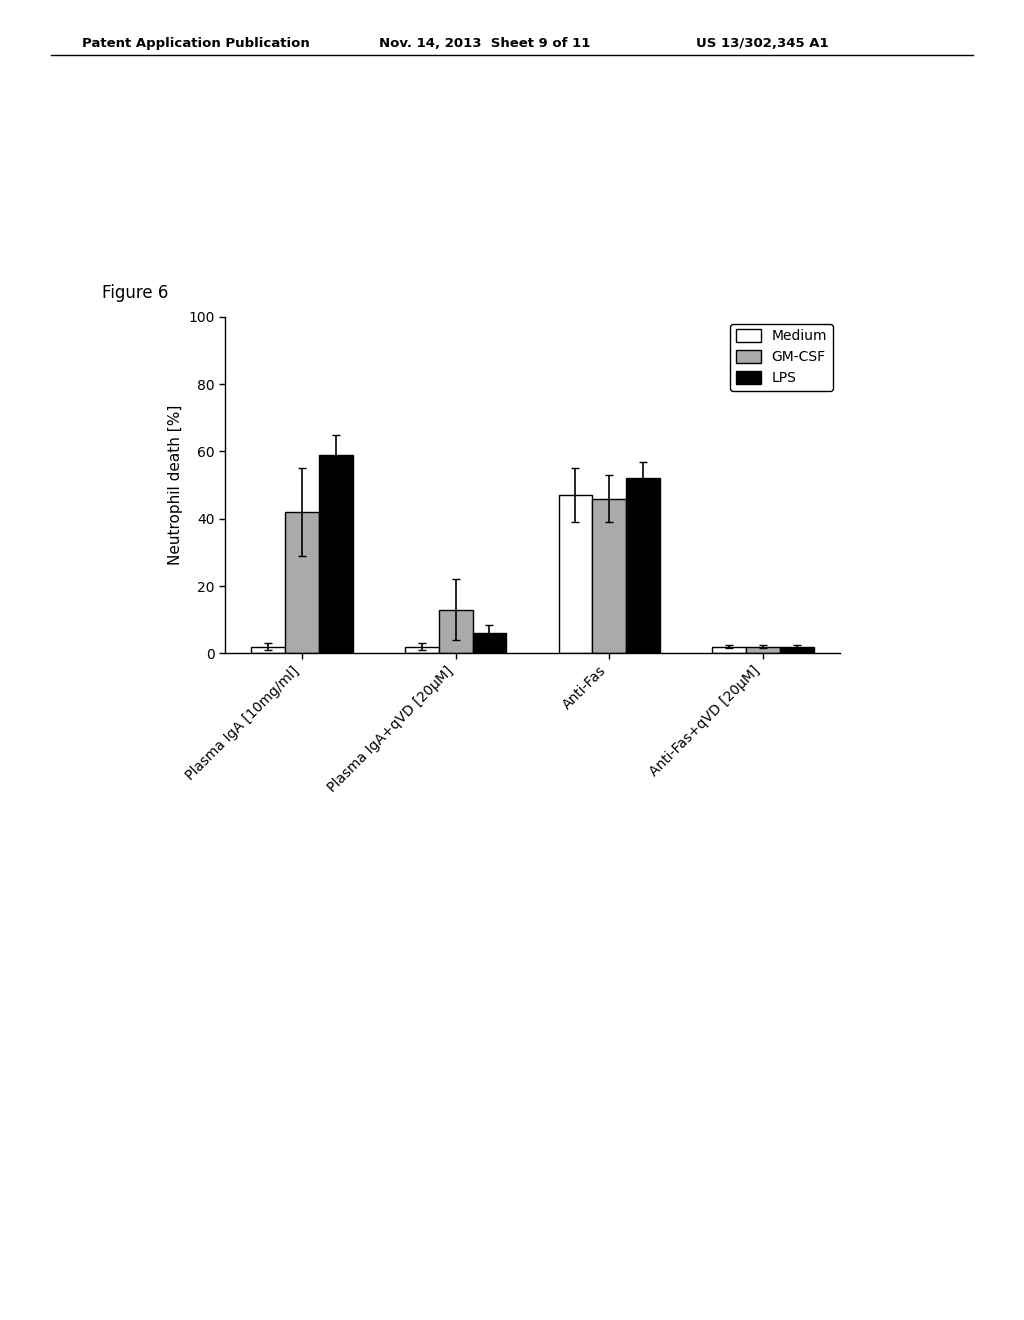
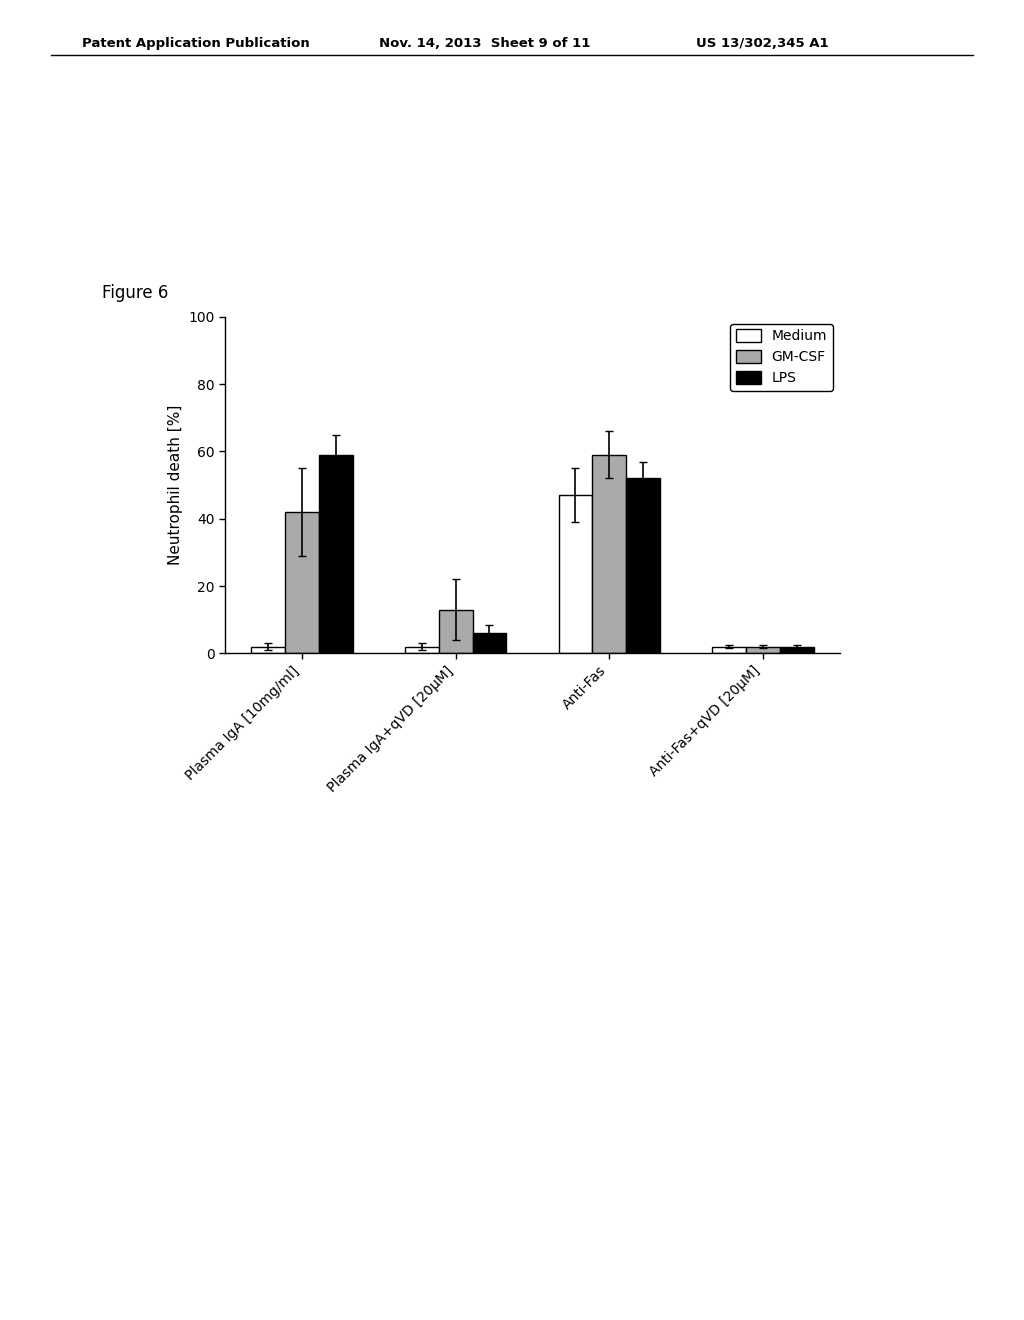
GM-CSF/Anti-Fas: 46 -> 59
